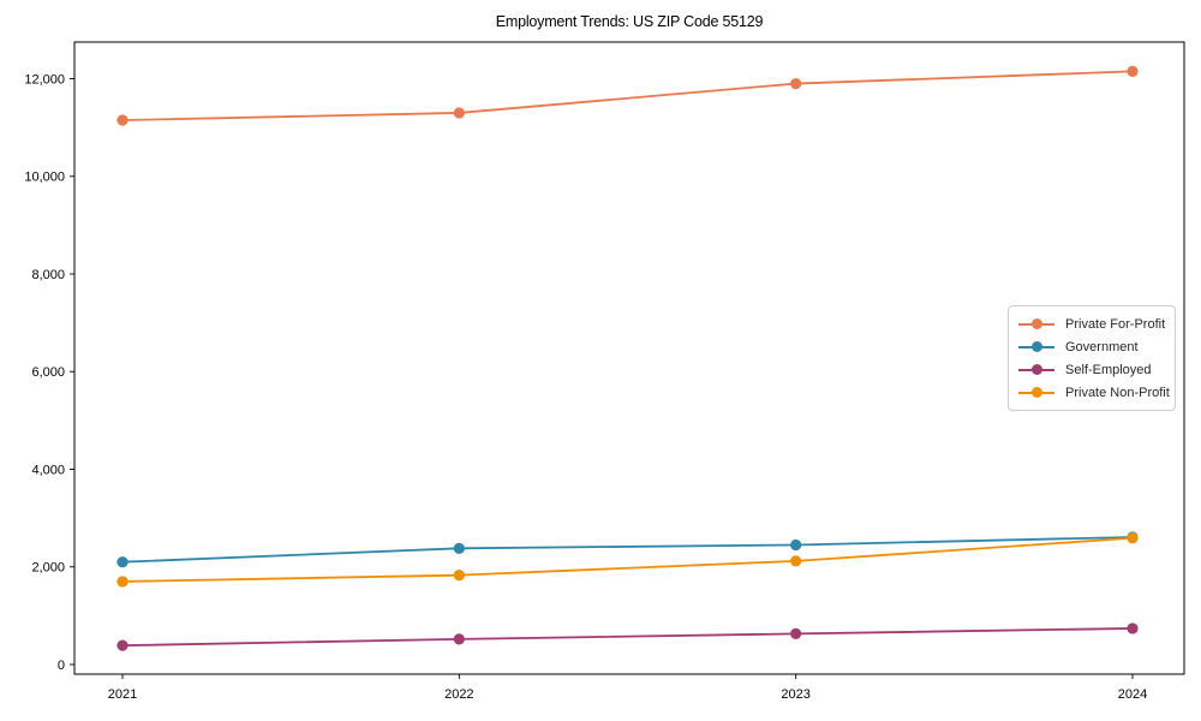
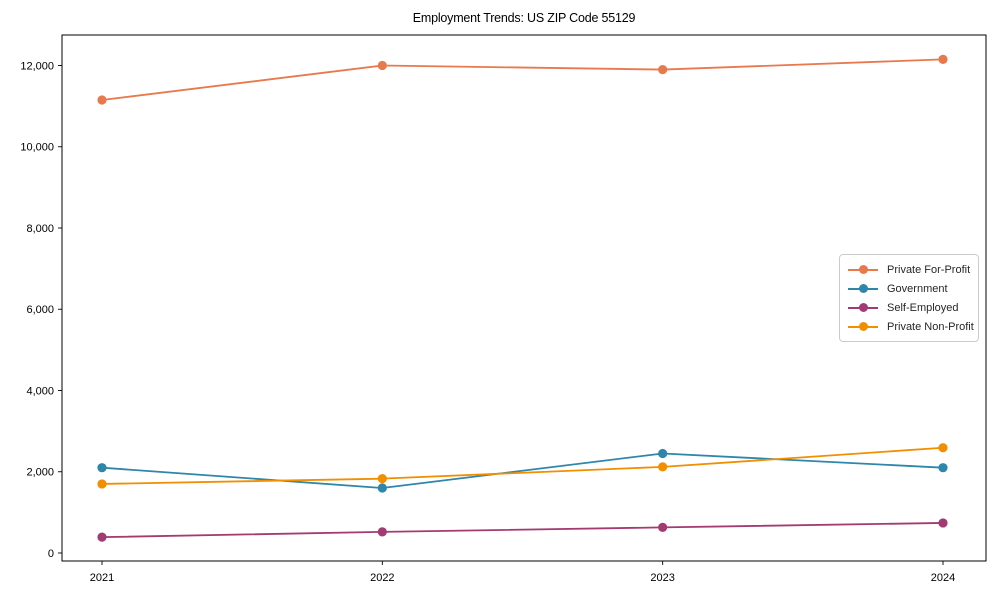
Private For-Profit/2022: 11300 -> 12000
Government/2022: 2400 -> 1600
Government/2024: 2600 -> 2100
